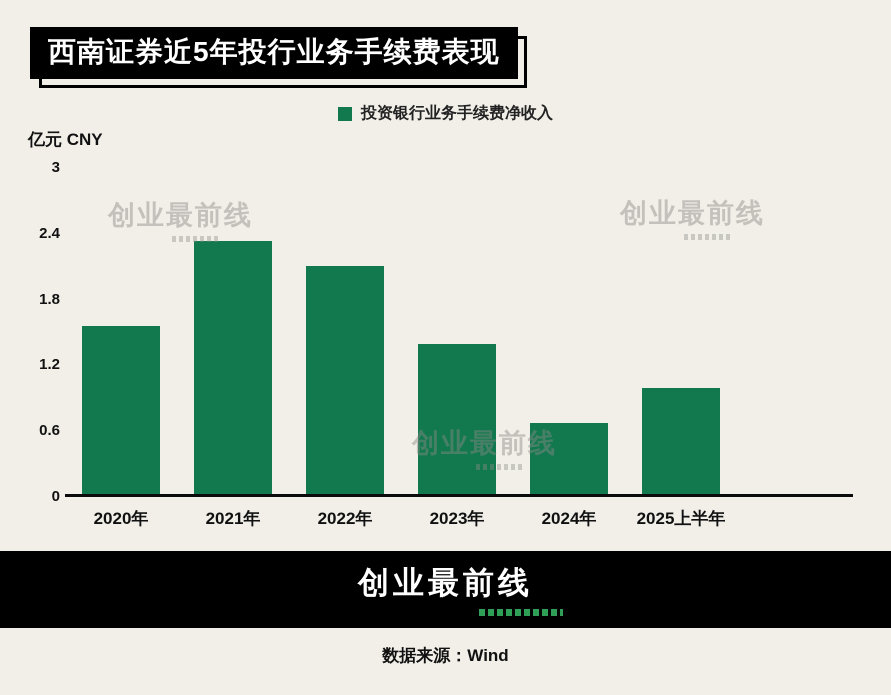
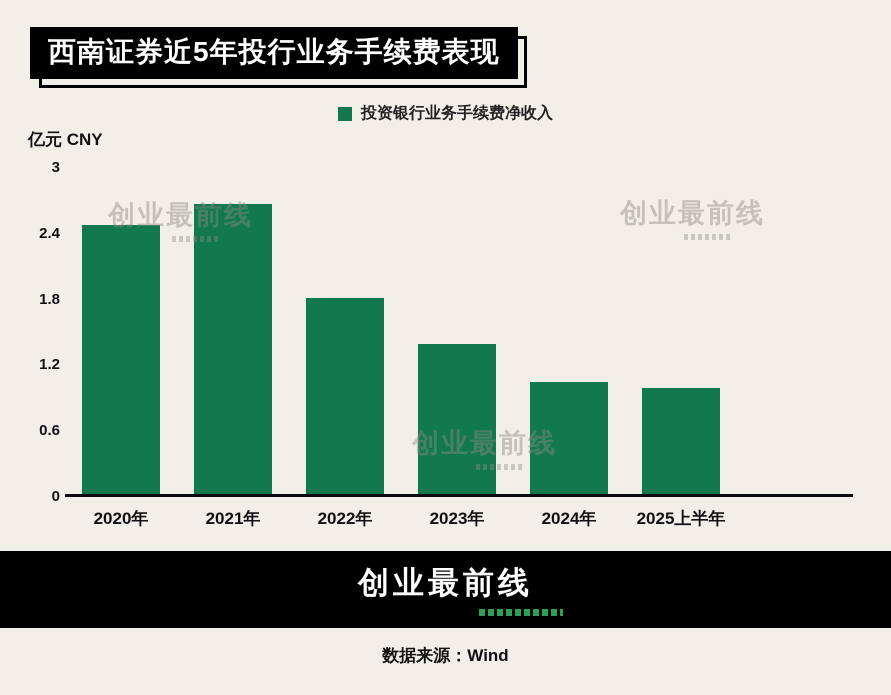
2020年: 1.55 -> 2.48
2021年: 2.33 -> 2.67
2022年: 2.10 -> 1.80
2024年: 0.65 -> 1.03
